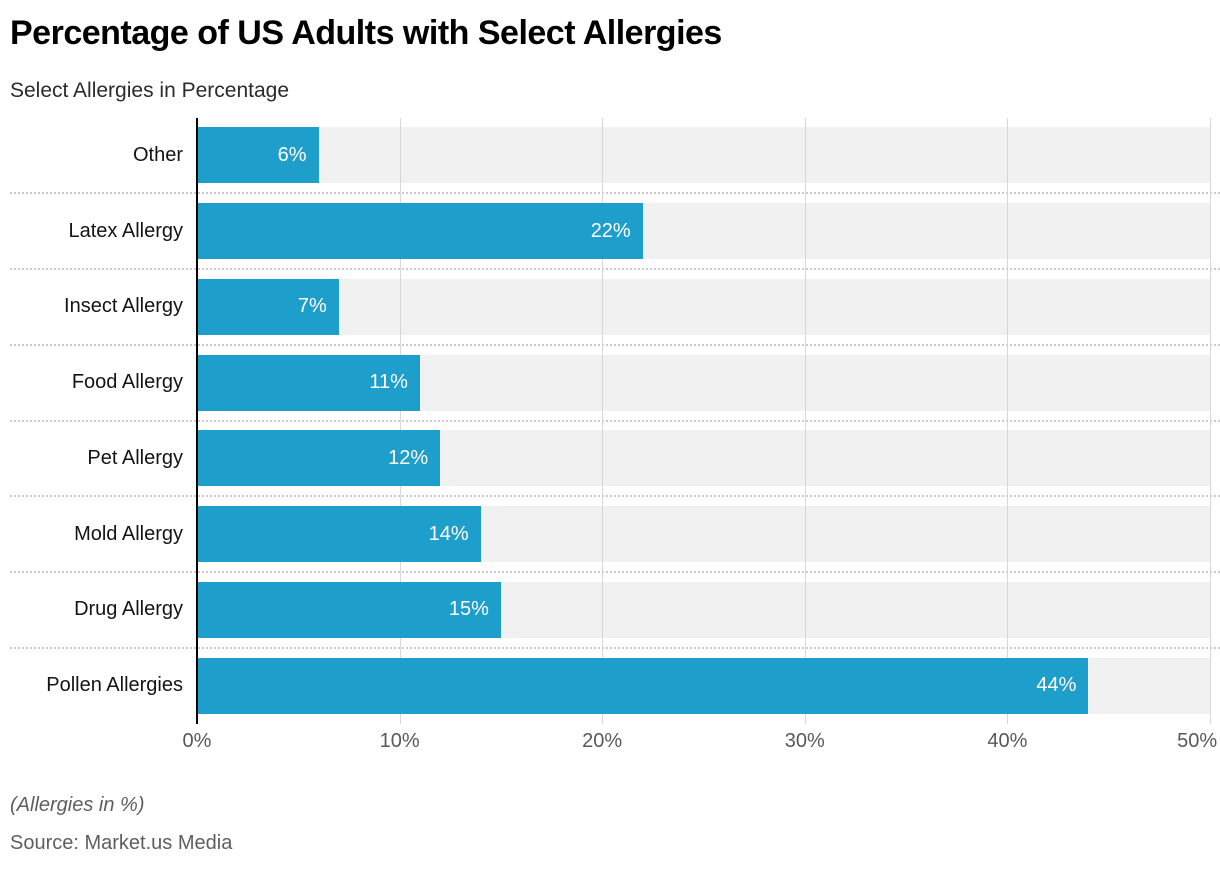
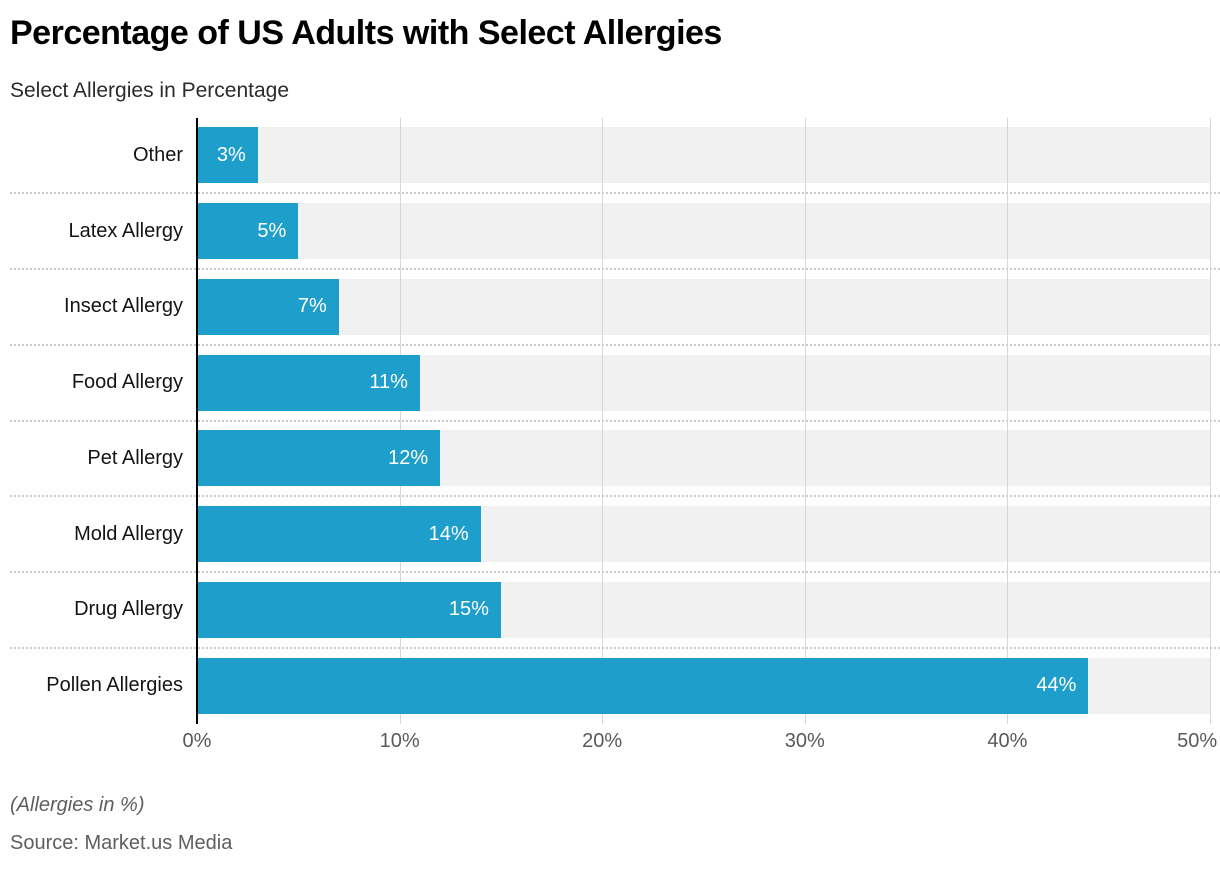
Other: 6% -> 3%
Latex Allergy: 22% -> 5%
